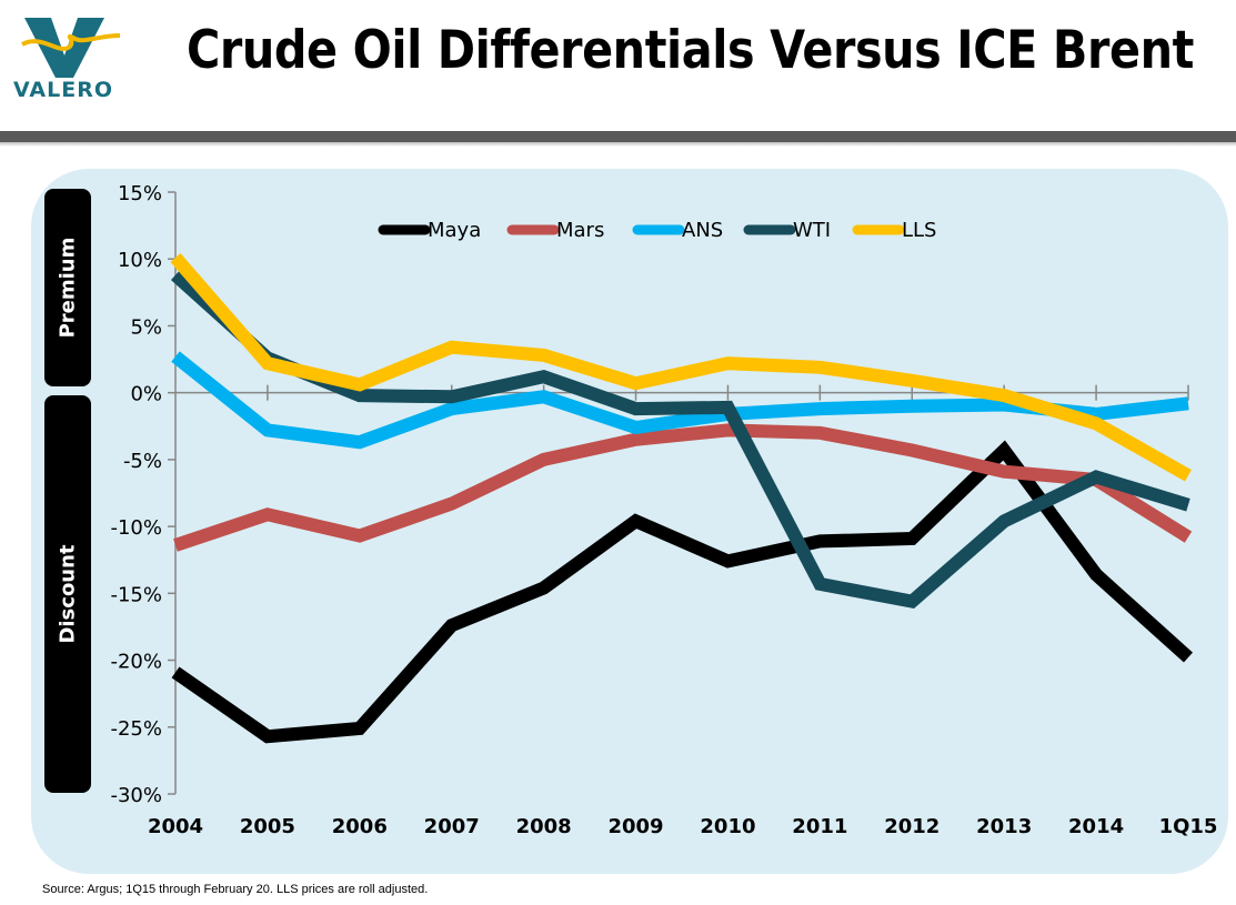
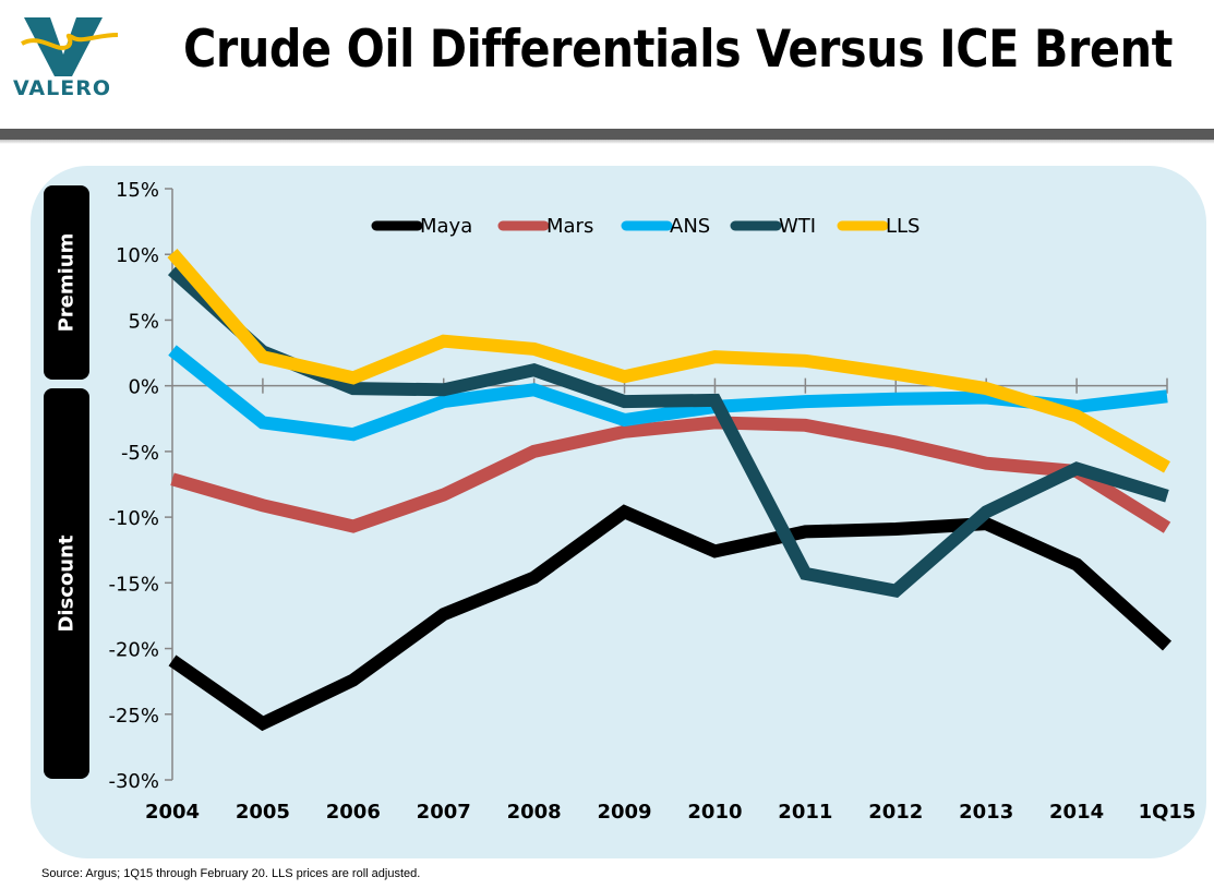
Mars/2004: -11.4% -> -7.1%
Maya/2006: -25.1% -> -22.4%
Maya/2013: -4.3% -> -10.5%
